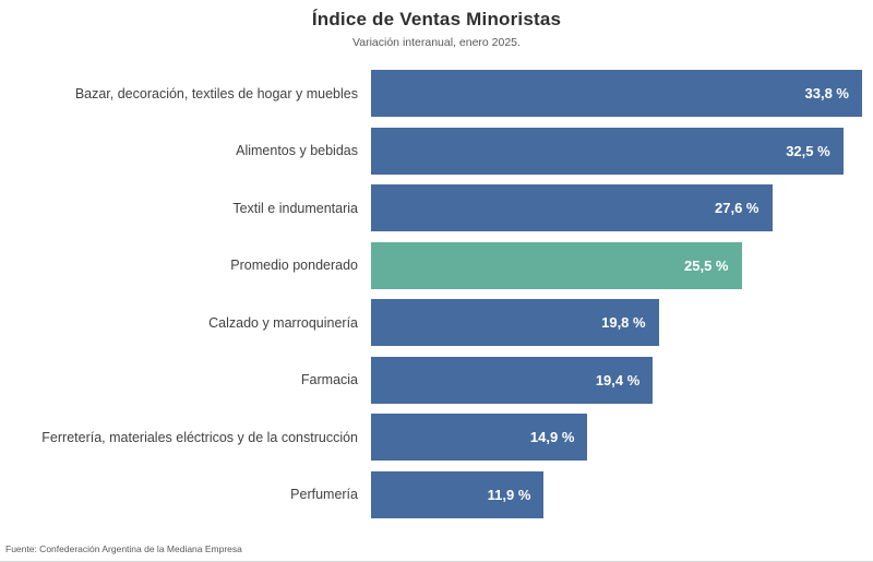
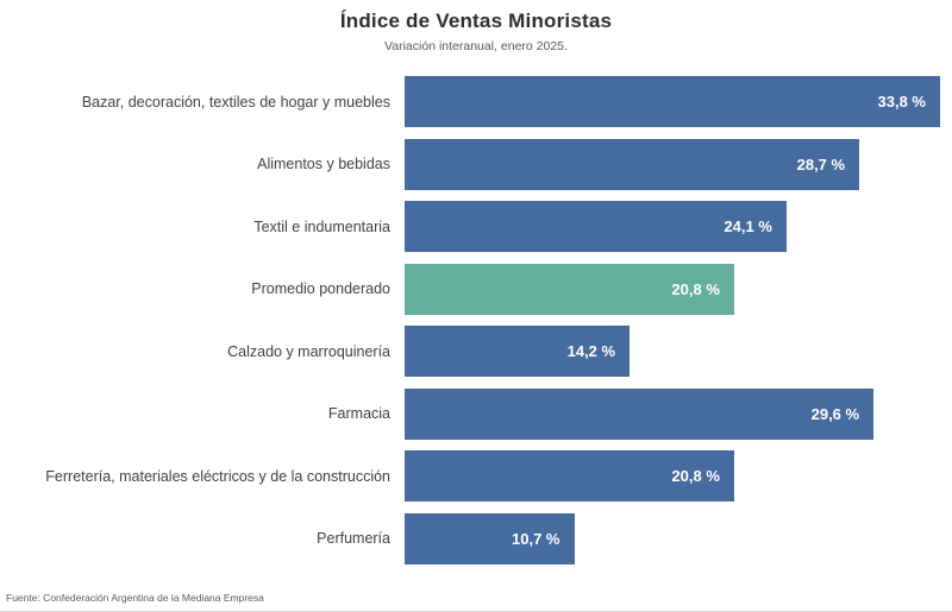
Alimentos y bebidas: 32,5 -> 28,7
Textil e indumentaria: 27,6 -> 24,1
Promedio ponderado: 25,5 -> 20,8
Calzado y marroquinería: 19,8 -> 14,2
Farmacia: 19,4 -> 29,6
Ferretería, materiales eléctricos y de la construcción: 14,9 -> 20,8
Perfumería: 11,9 -> 10,7
